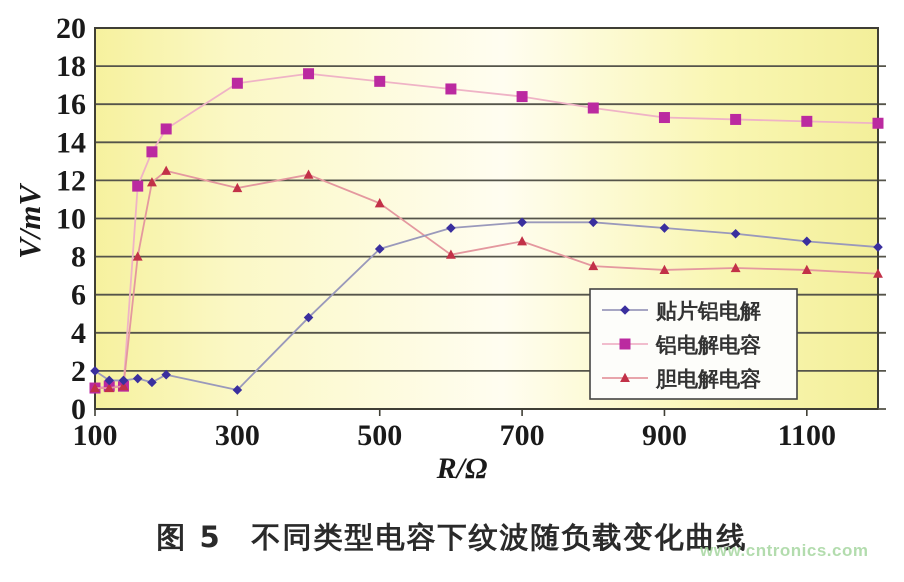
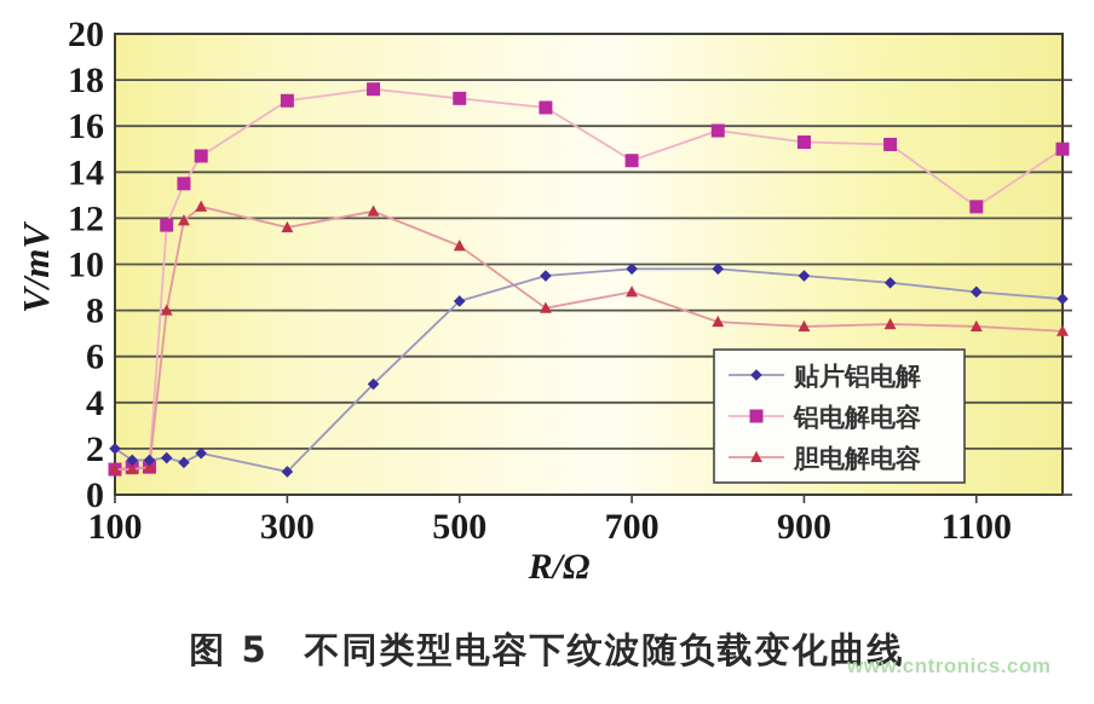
铝电解电容/700: 16.4 -> 14.5
铝电解电容/1100: 15.1 -> 12.5
